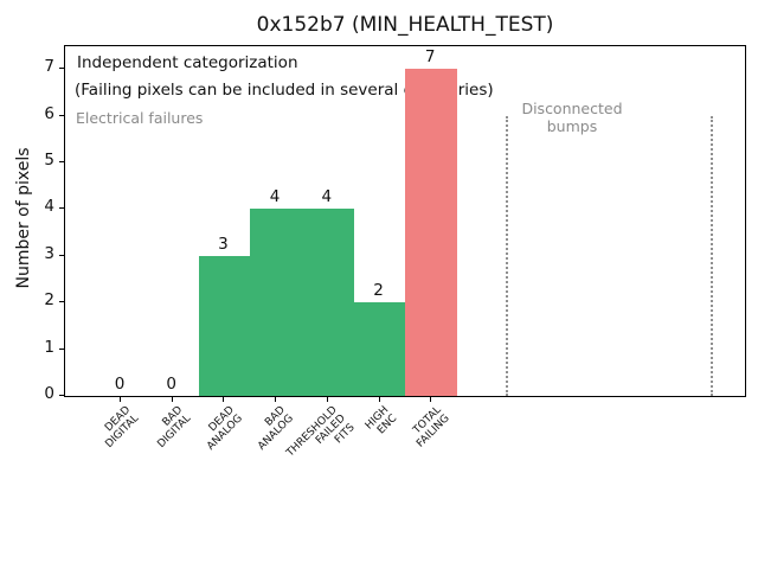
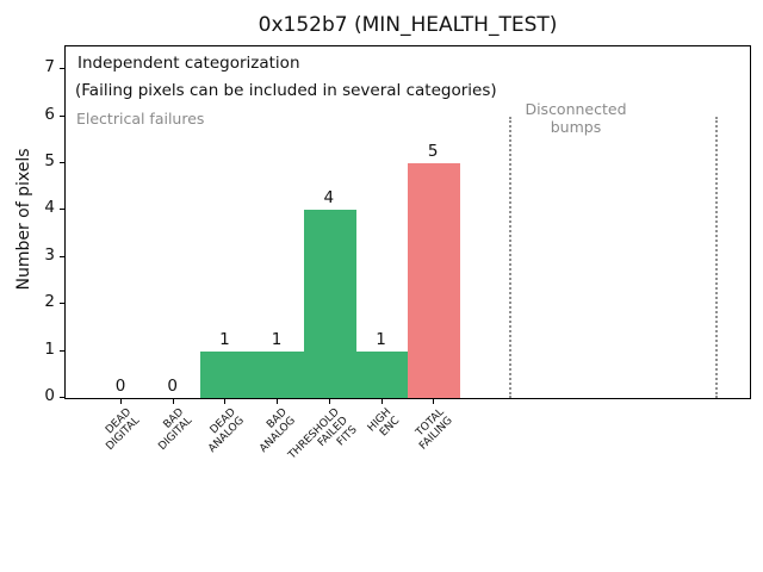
DEAD ANALOG: 3 -> 1
BAD ANALOG: 4 -> 1
HIGH ENC: 2 -> 1
TOTAL FAILING: 7 -> 5
